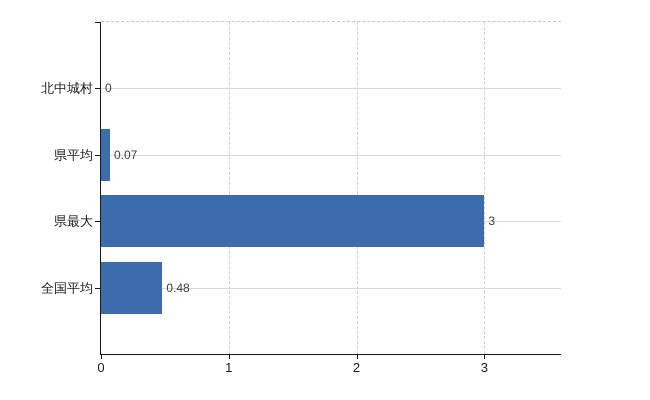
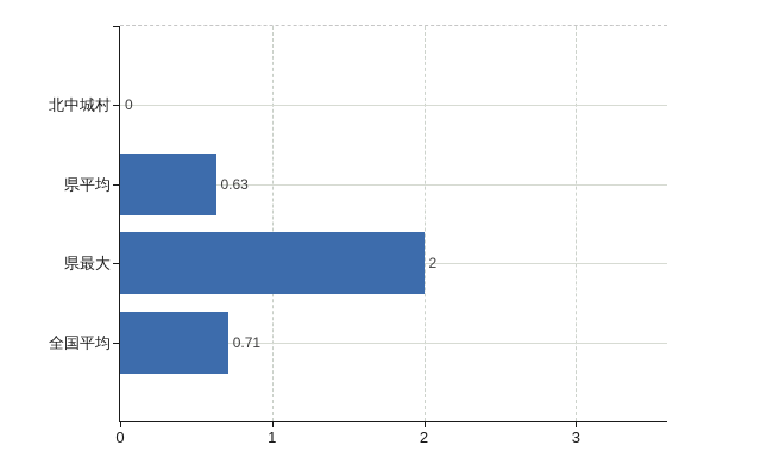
県平均: 0.07 -> 0.63
県最大: 3 -> 2
全国平均: 0.48 -> 0.71
